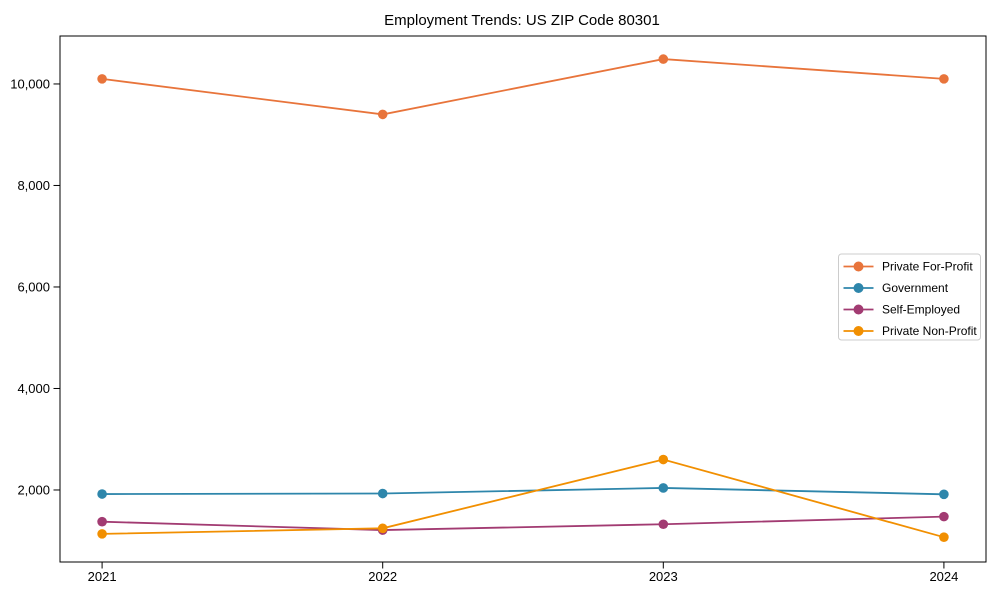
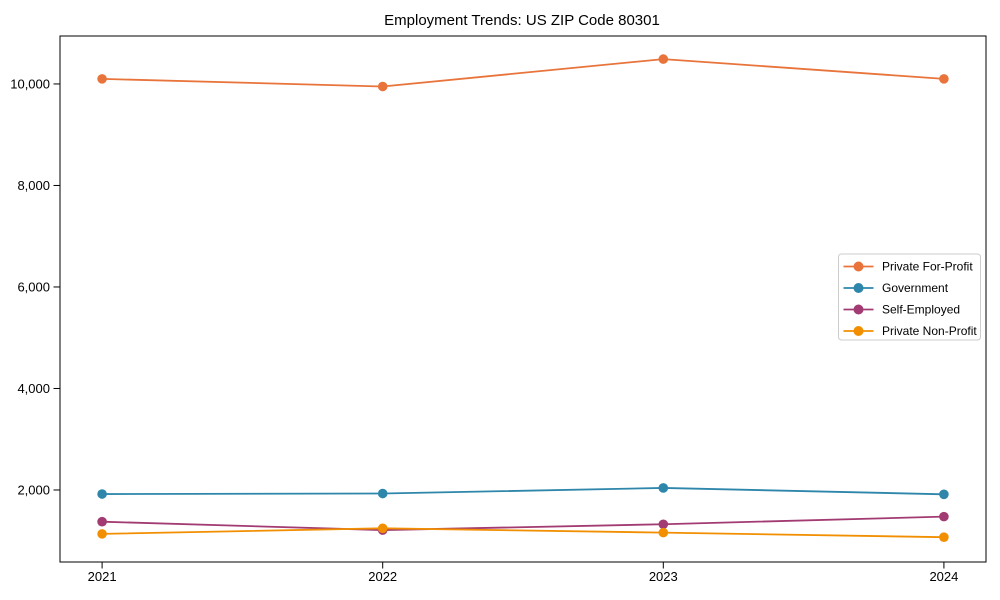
Private For-Profit/2022: 9400 -> 10000
Private Non-Profit/2023: 2600 -> 1200
